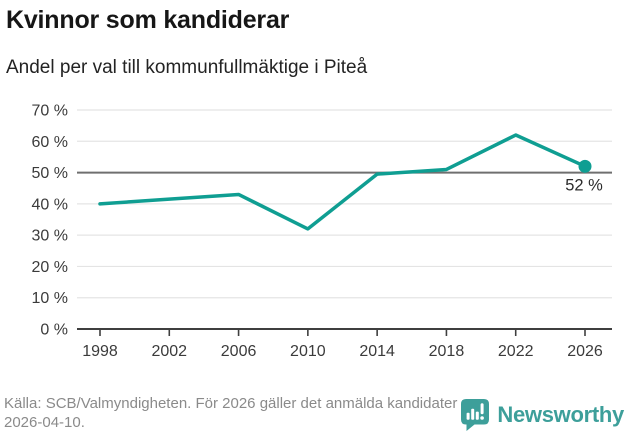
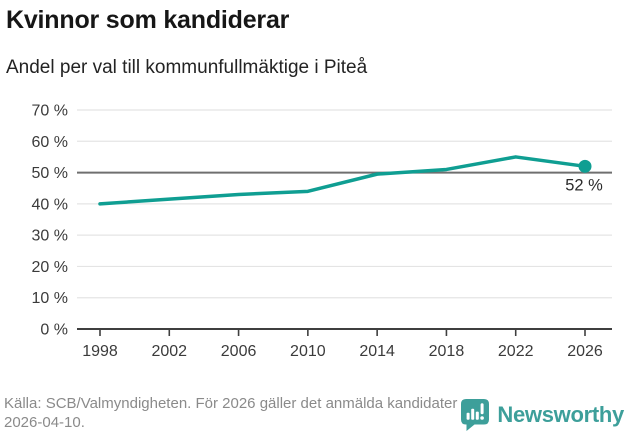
2010: 32% -> 44%
2022: 62% -> 55%
